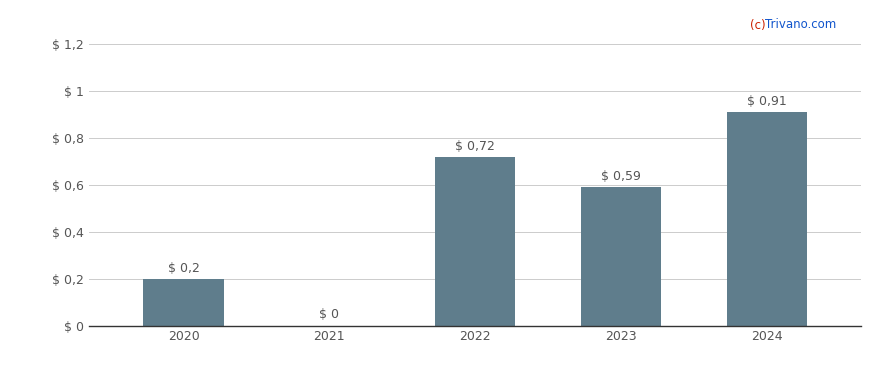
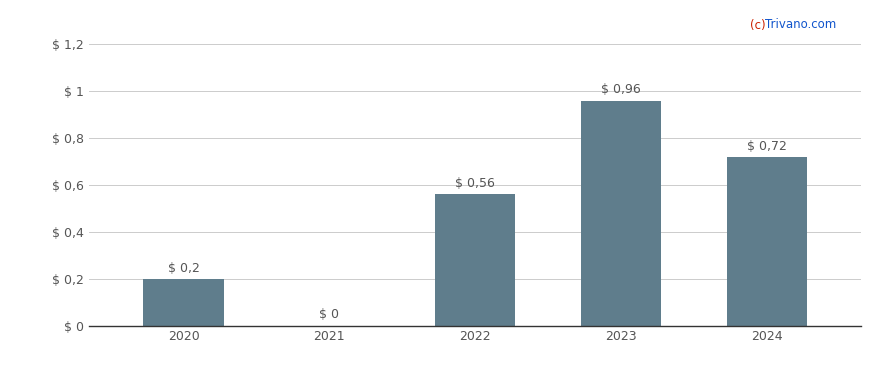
2022: 0,72 -> 0,56
2023: 0,59 -> 0,96
2024: 0,91 -> 0,72
